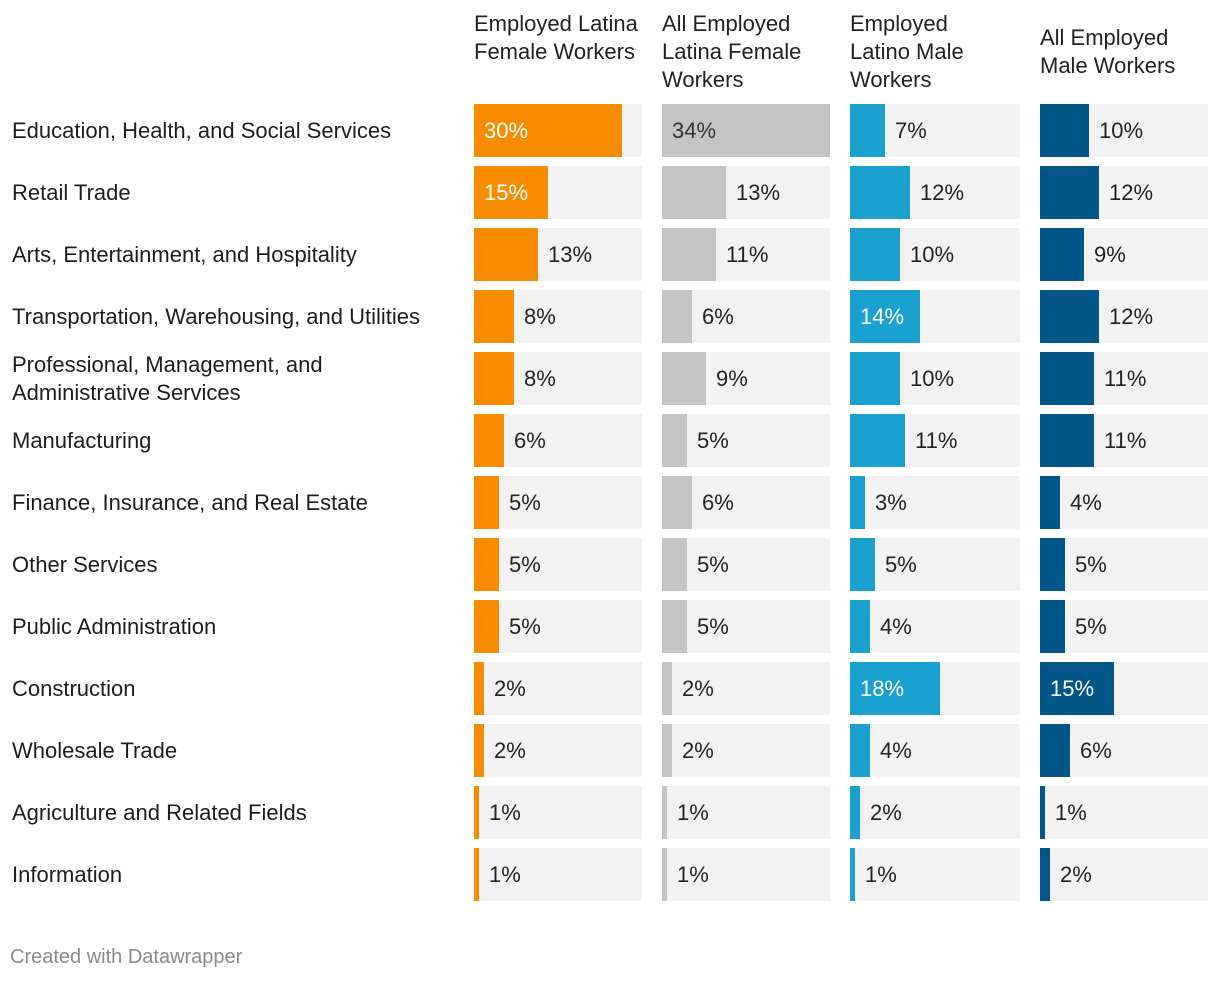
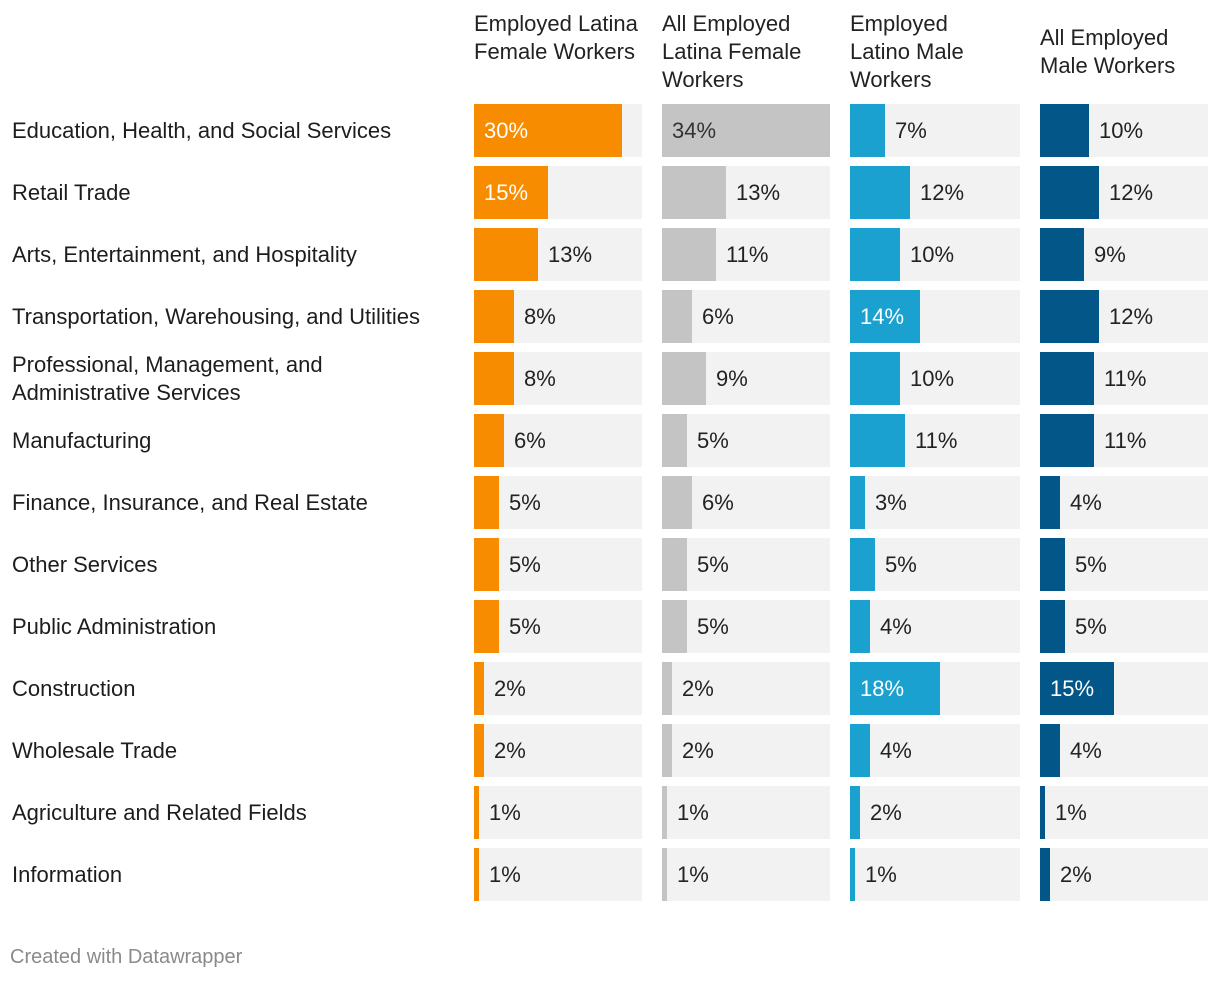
All Employed Male Workers/Wholesale Trade: 6% -> 4%
